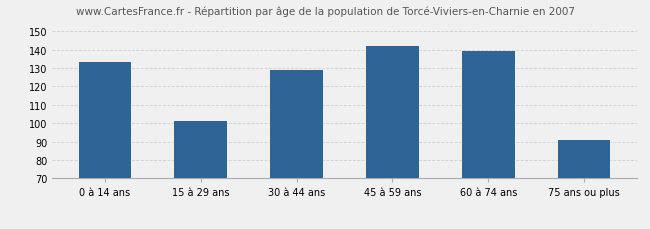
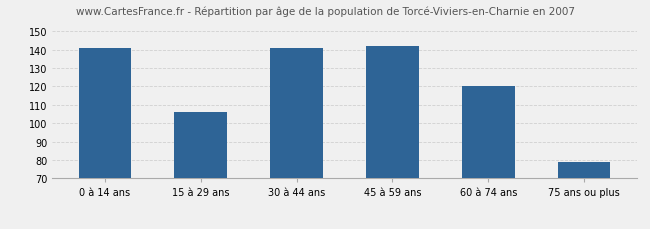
0 à 14 ans: 133 -> 141
15 à 29 ans: 101 -> 106
30 à 44 ans: 129 -> 141
60 à 74 ans: 139 -> 120
75 ans ou plus: 91 -> 79
